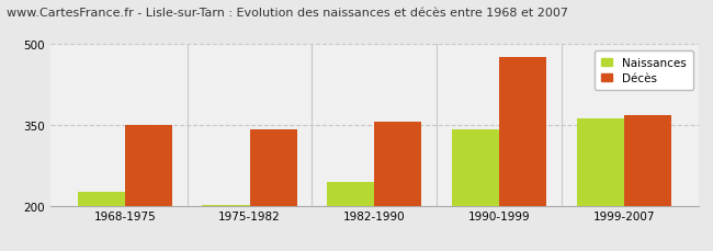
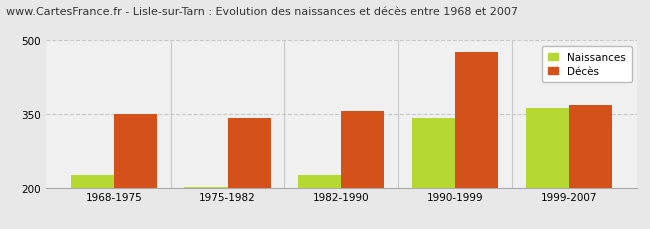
Naissances/1982-1990: 245 -> 225
